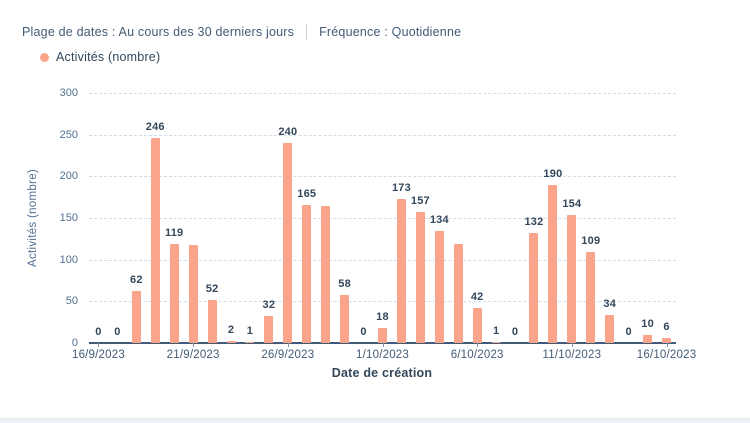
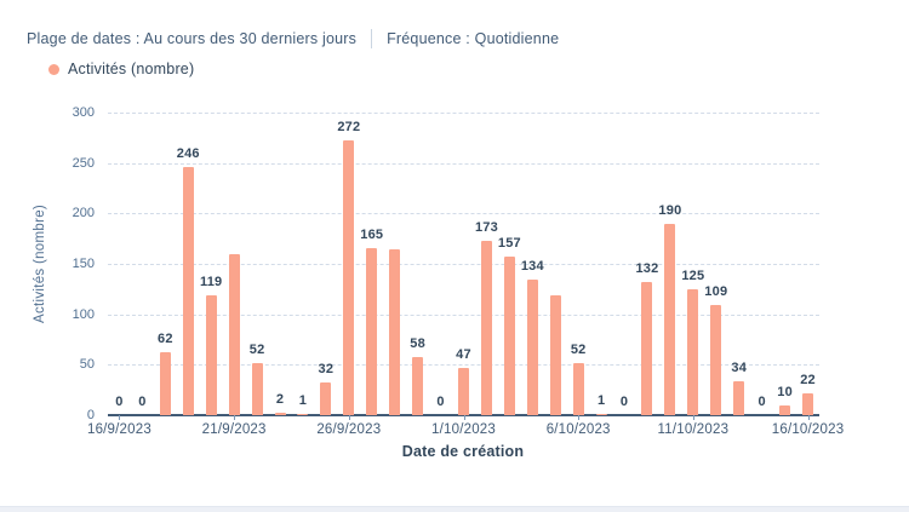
21/9/2023: 120 -> 160
26/9/2023: 240 -> 272
1/10/2023: 18 -> 47
6/10/2023: 42 -> 52
11/10/2023: 154 -> 125
16/10/2023: 6 -> 22
